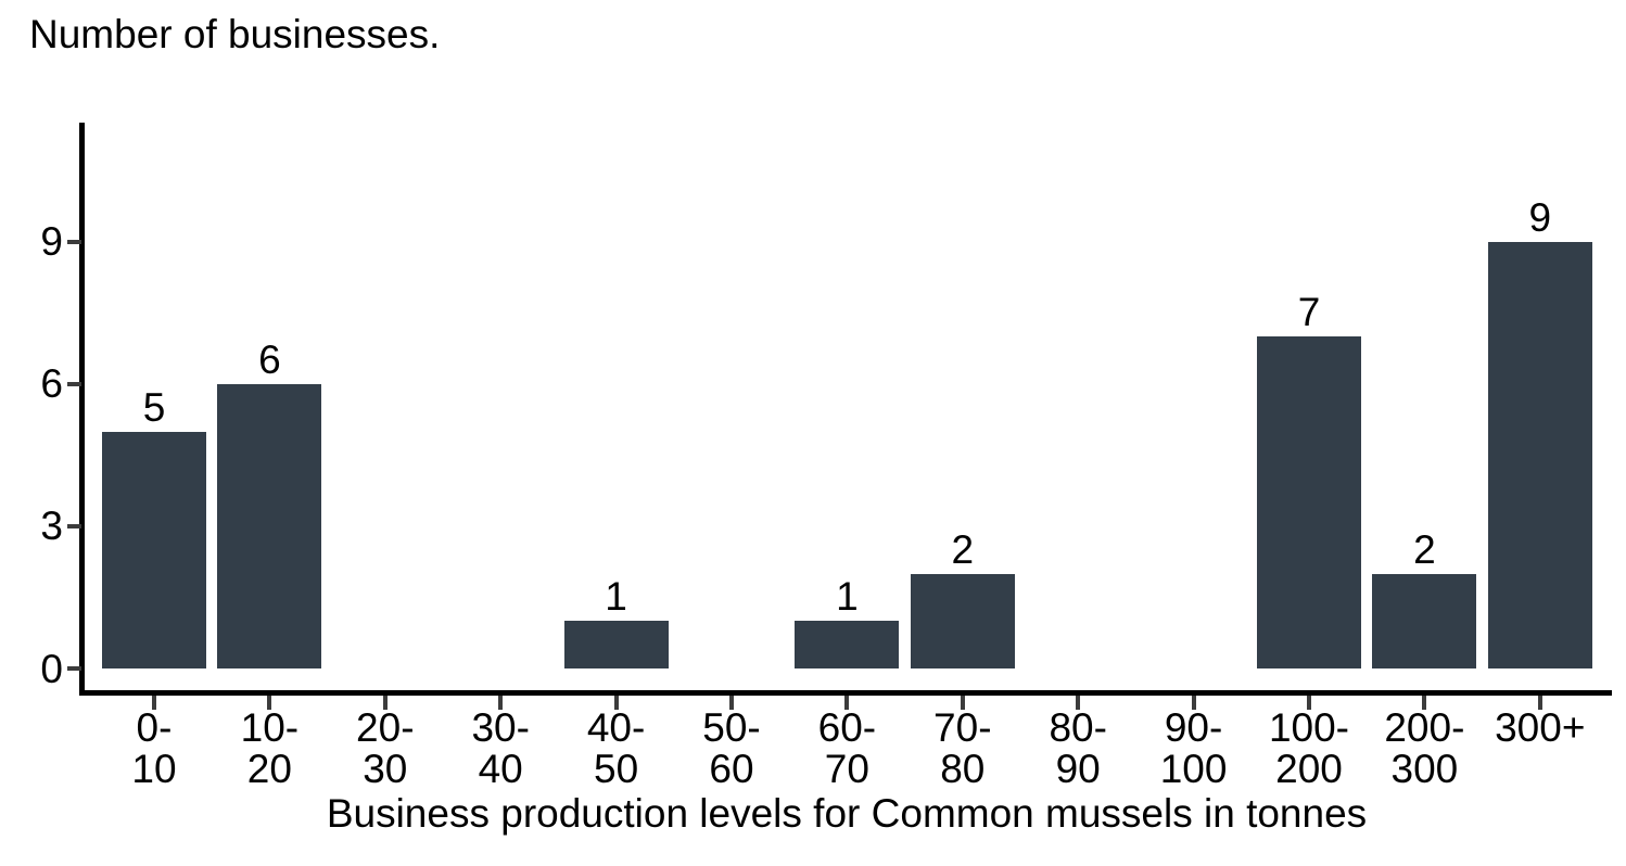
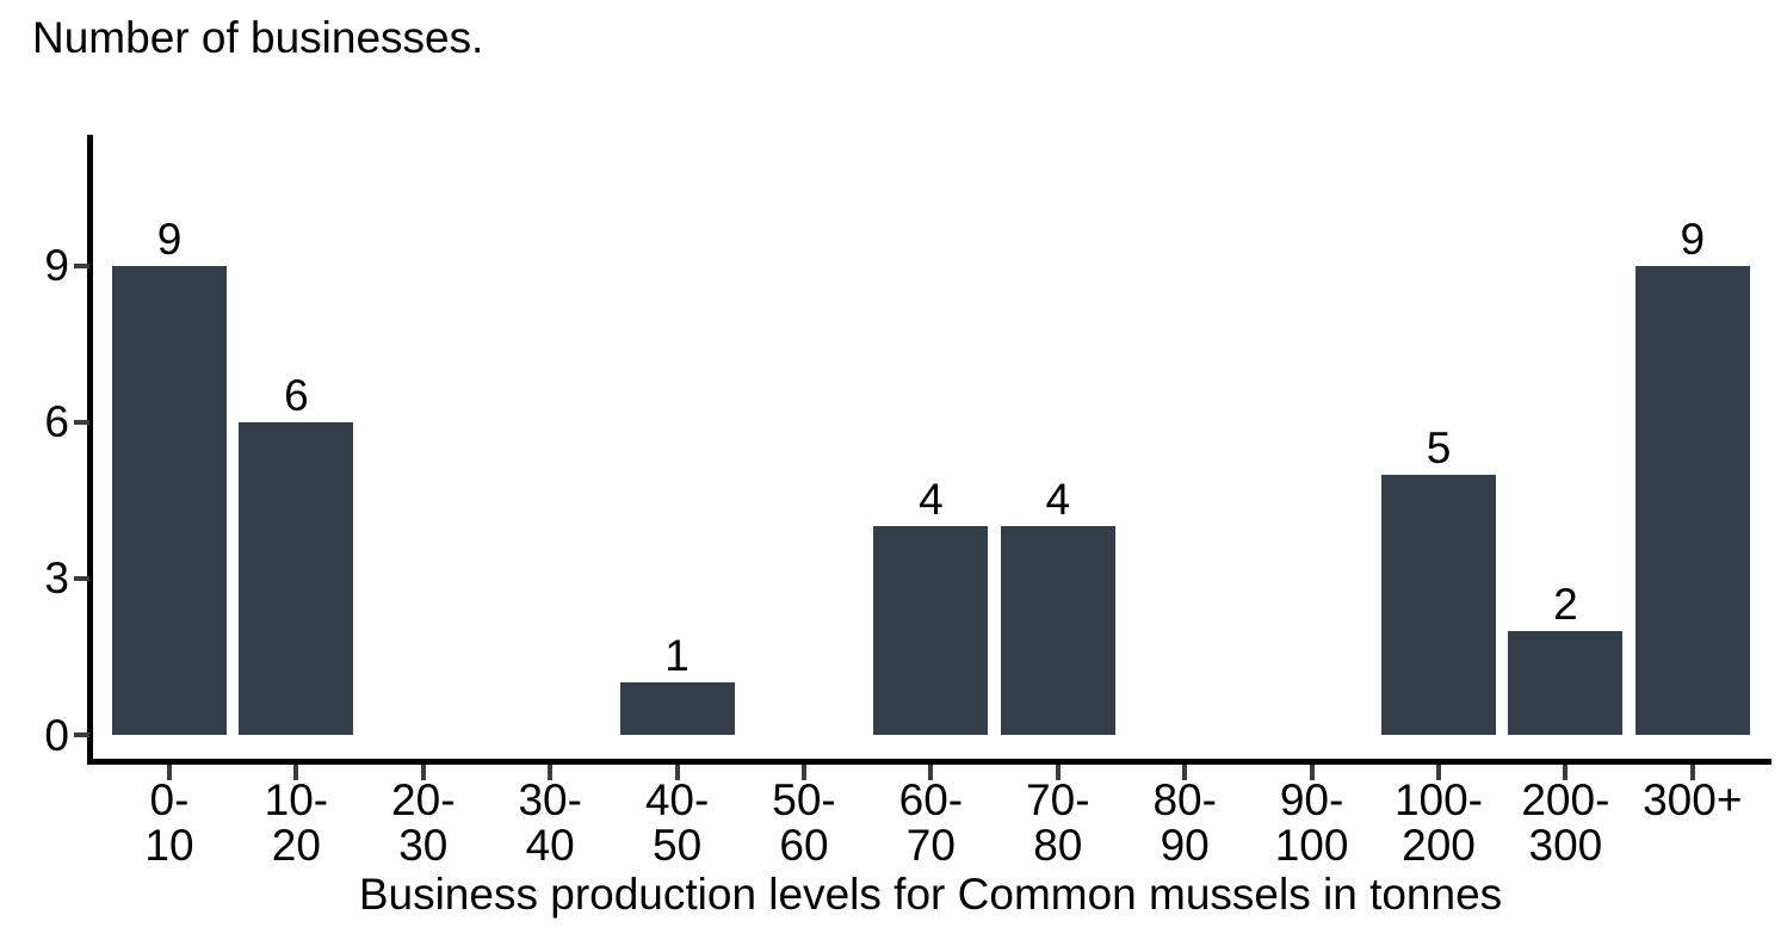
0-10: 5 -> 9
60-70: 1 -> 4
70-80: 2 -> 4
100-200: 7 -> 5
